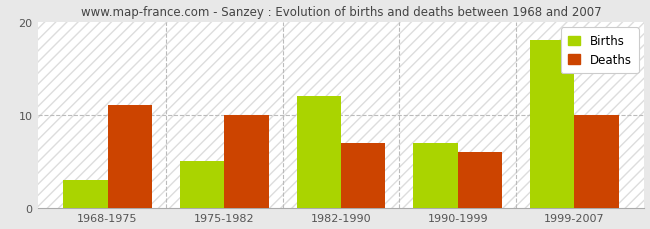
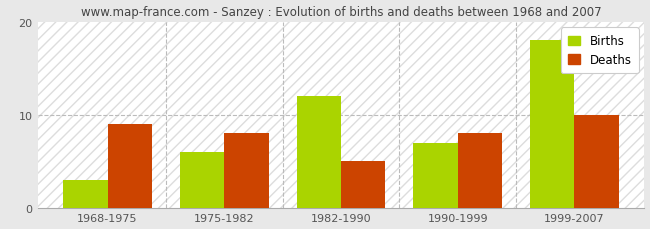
Deaths/1968-1975: 11 -> 9
Births/1975-1982: 5 -> 6
Deaths/1975-1982: 10 -> 8
Deaths/1982-1990: 7 -> 5
Deaths/1990-1999: 6 -> 8
